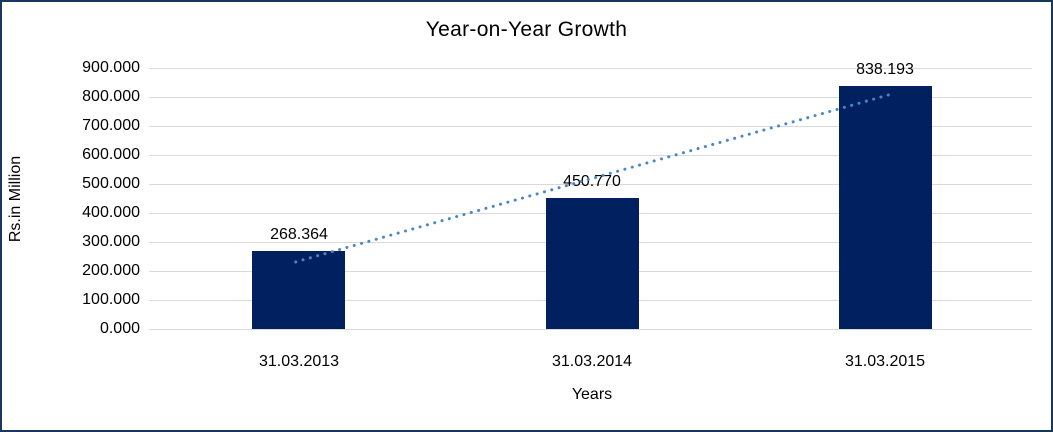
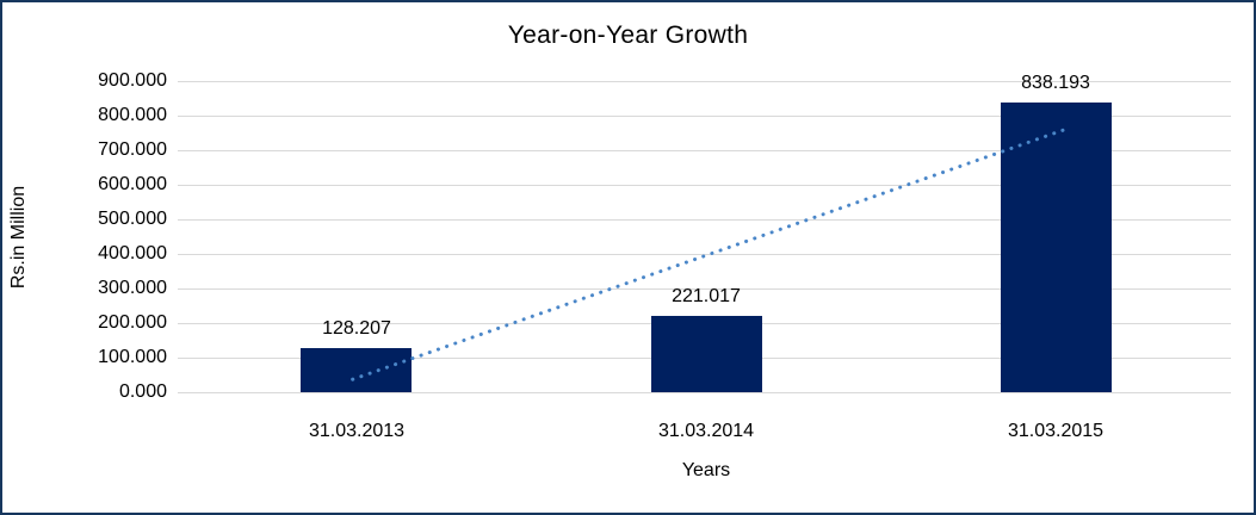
31.03.2013: 268.364 -> 128.207
31.03.2014: 450.770 -> 221.017
